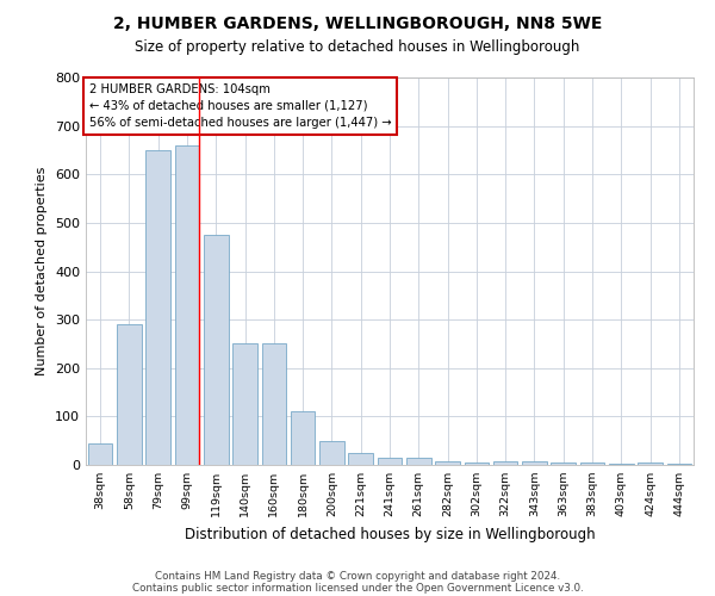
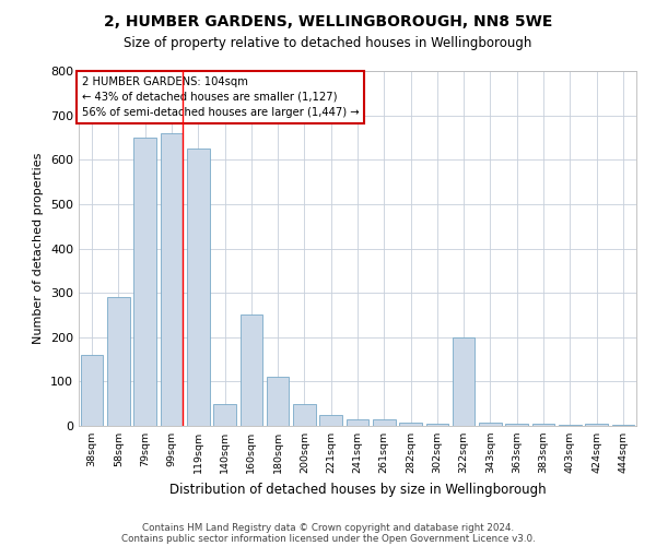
38sqm: 45 -> 160
119sqm: 475 -> 625
140sqm: 250 -> 50
322sqm: 8 -> 200
